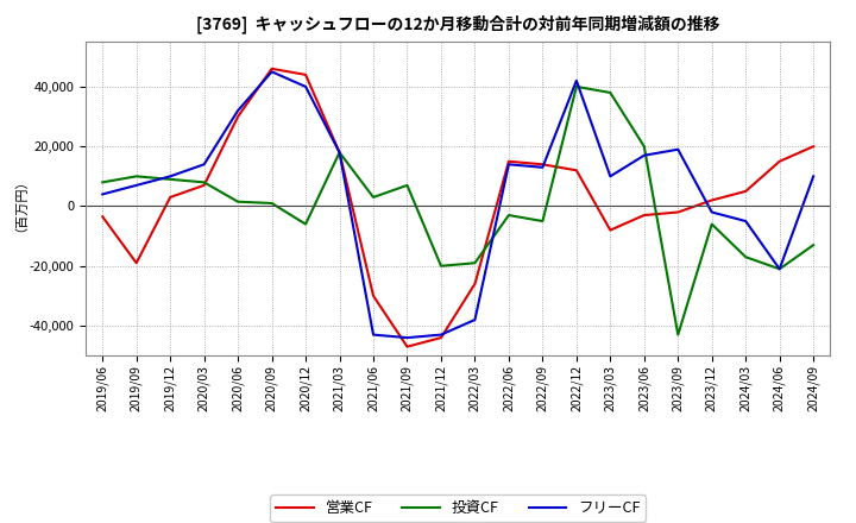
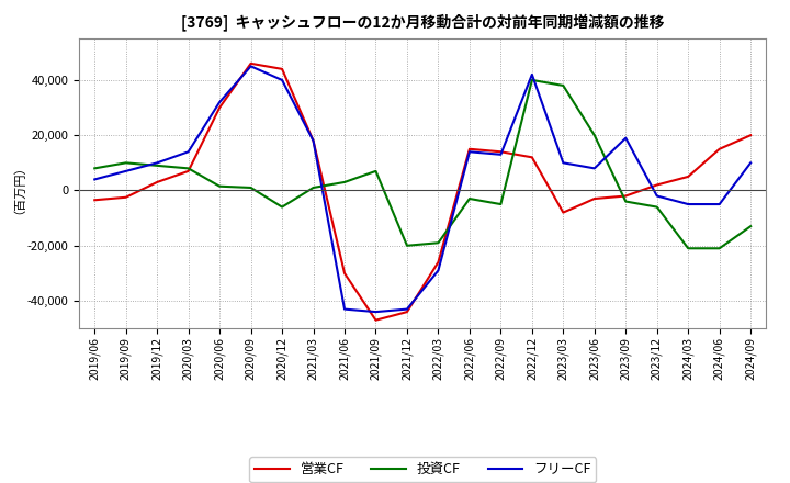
営業CF/2019/09: -19,000 -> -2,500
投資CF/2021/03: 18,000 -> 1,000
フリーCF/2022/03: -38,000 -> -29,000
フリーCF/2023/06: 17,000 -> 8,000
投資CF/2023/09: -43,000 -> -4,000
投資CF/2024/03: -17,000 -> -21,000
フリーCF/2024/06: -21,000 -> -5,000
